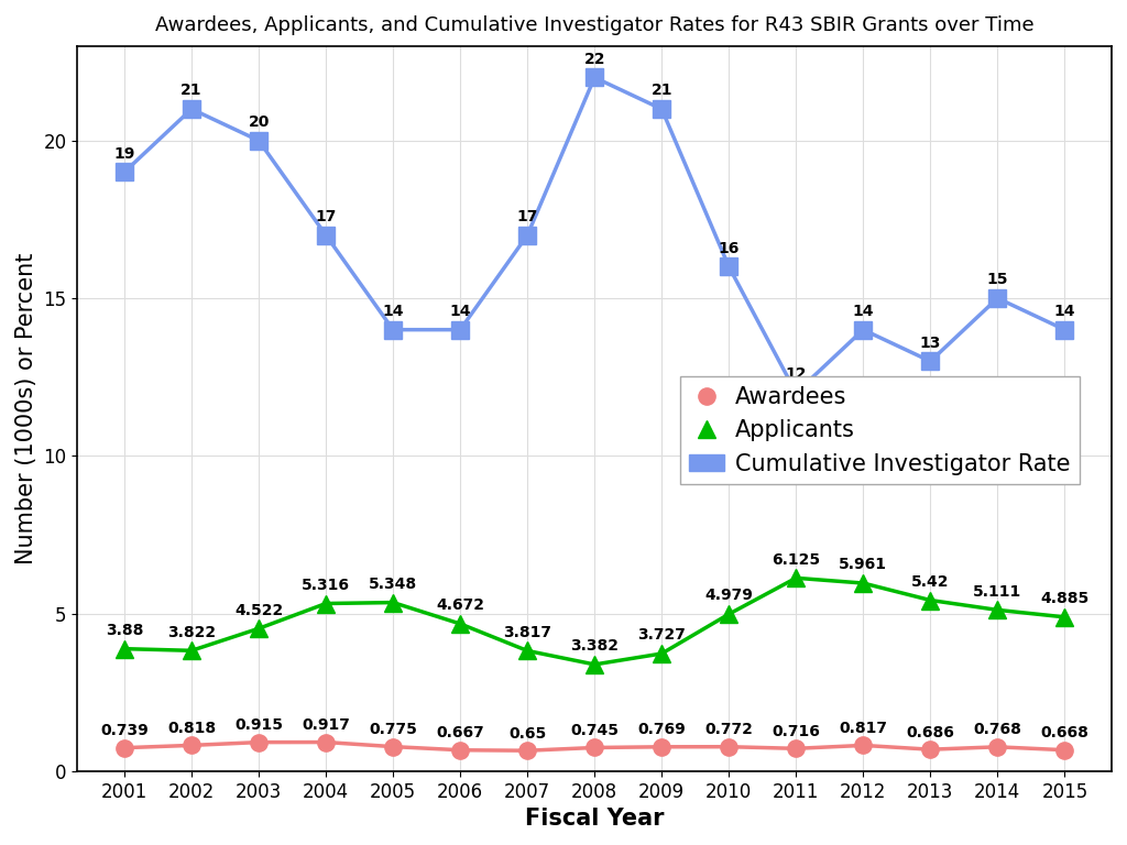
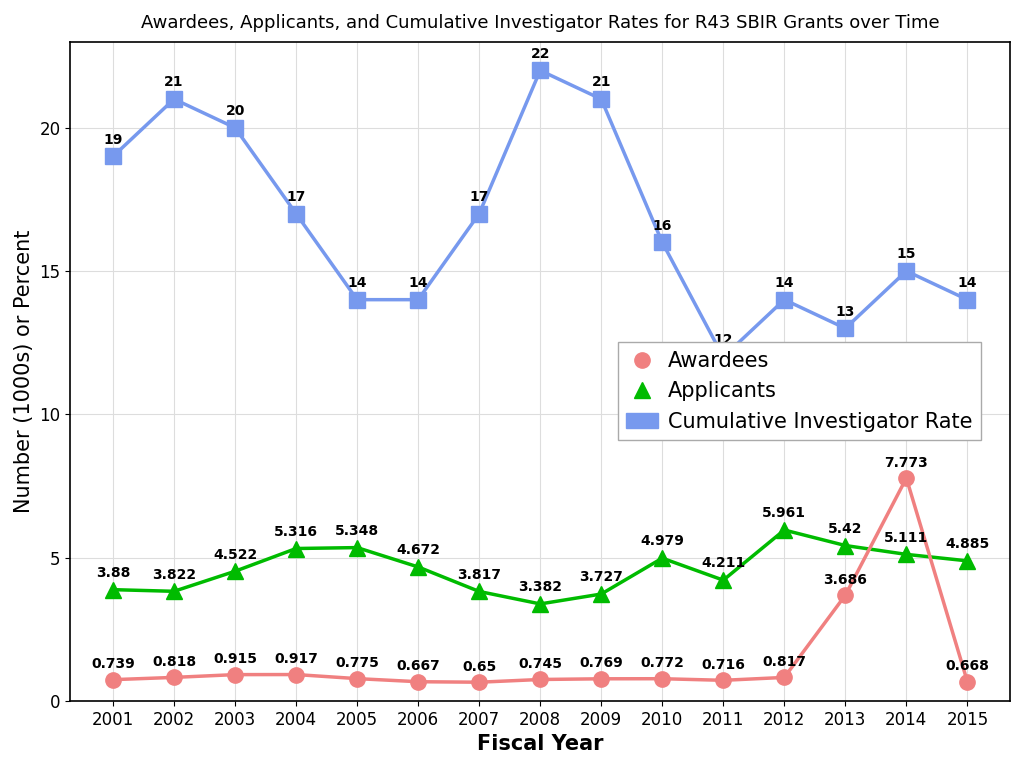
Applicants/2011: 6.125 -> 4.211
Awardees/2013: 0.686 -> 3.686
Awardees/2014: 0.768 -> 7.773
